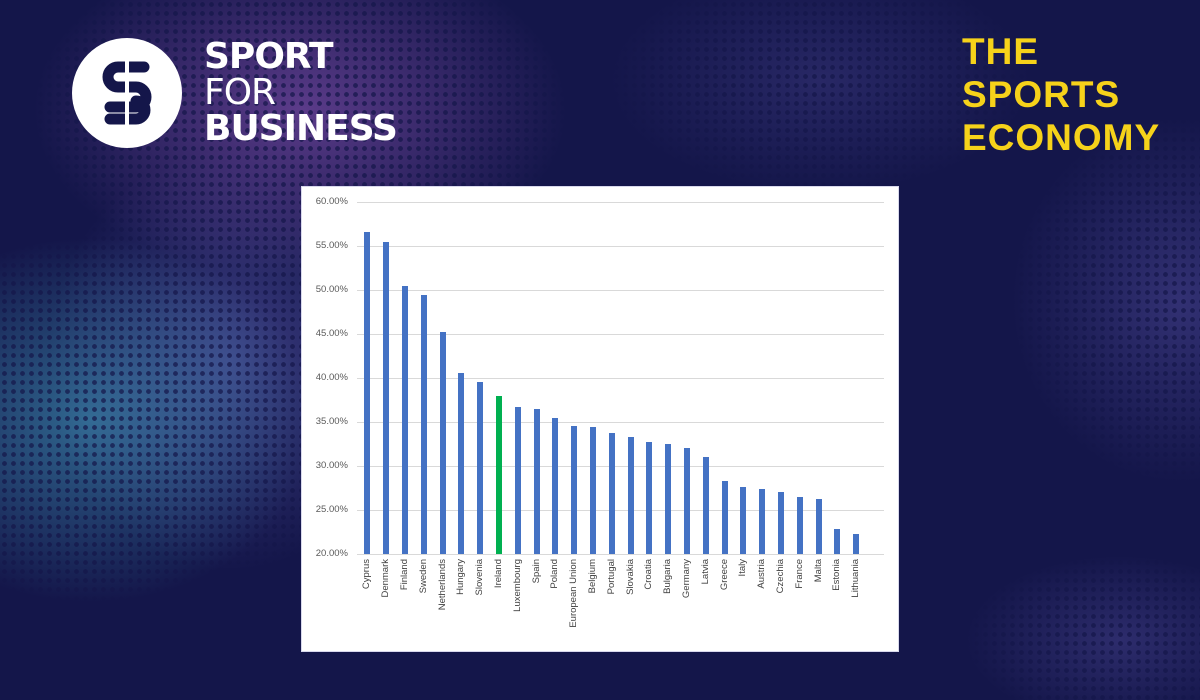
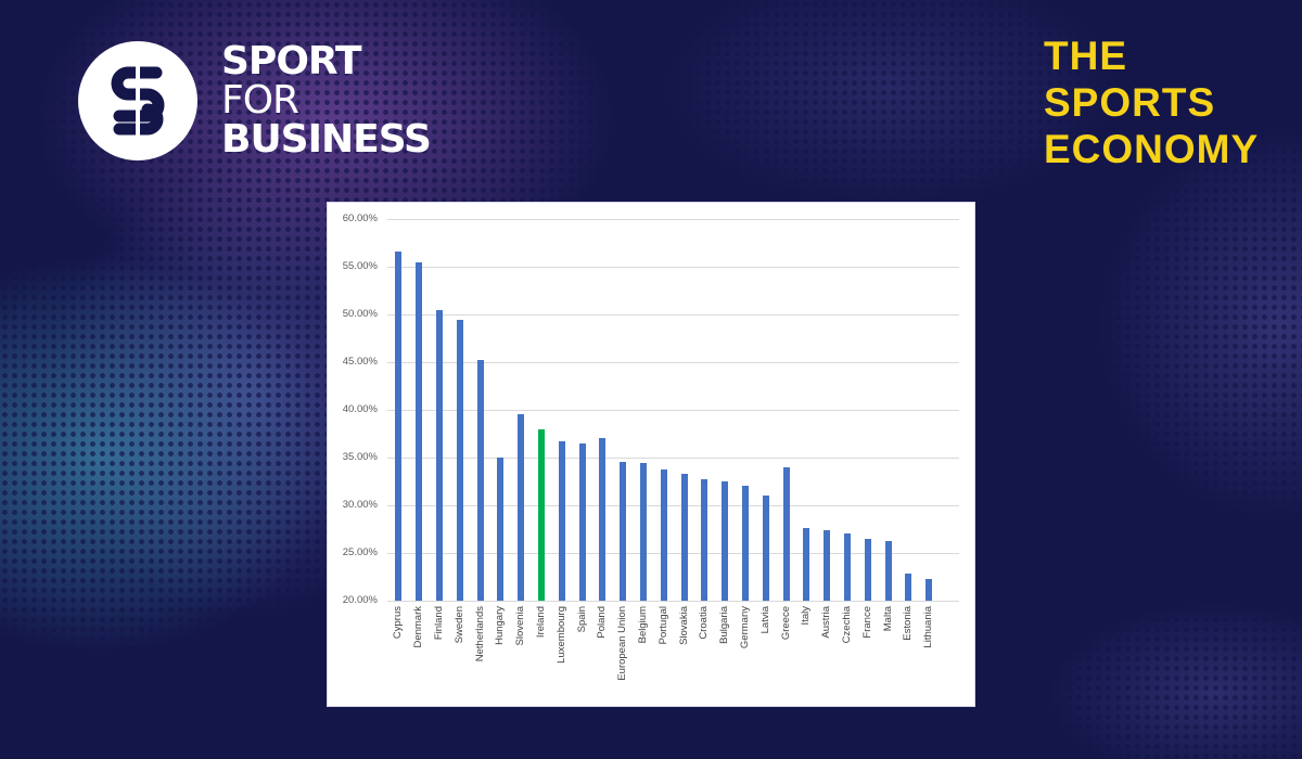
Hungary: 41% -> 35%
Poland: 35% -> 37%
Greece: 28% -> 34%
